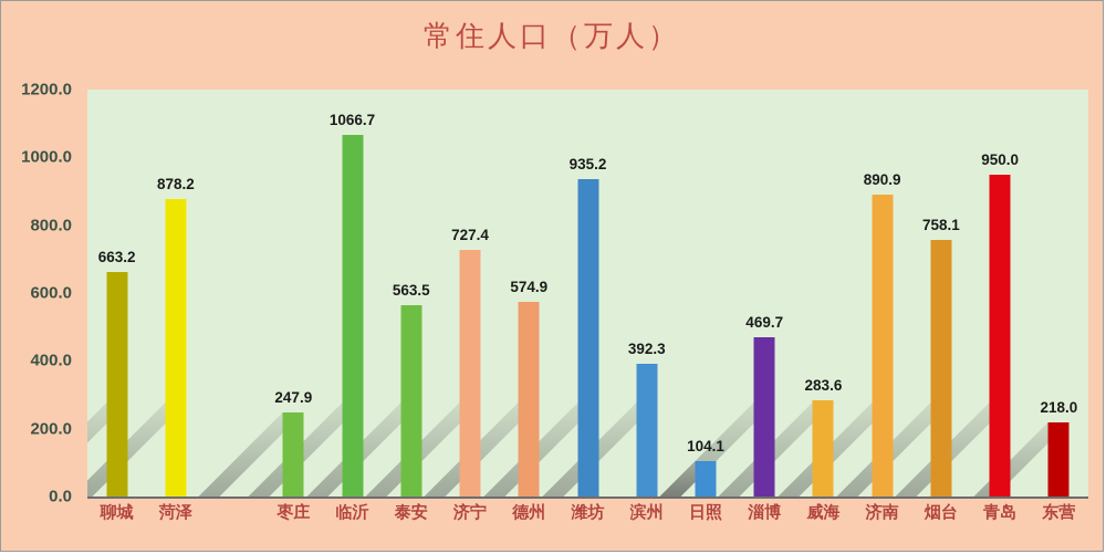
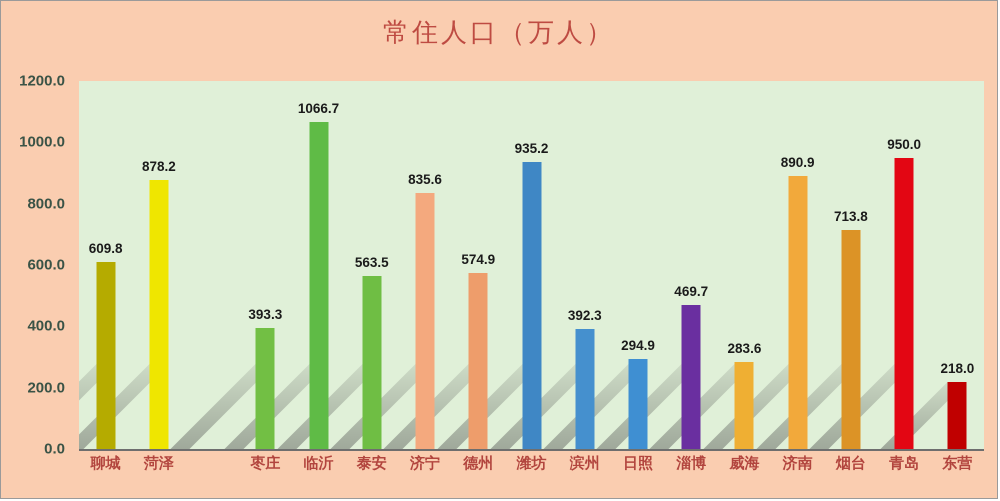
聊城: 663.2 -> 609.8
枣庄: 247.9 -> 393.3
济宁: 727.4 -> 835.6
日照: 104.1 -> 294.9
烟台: 758.1 -> 713.8
